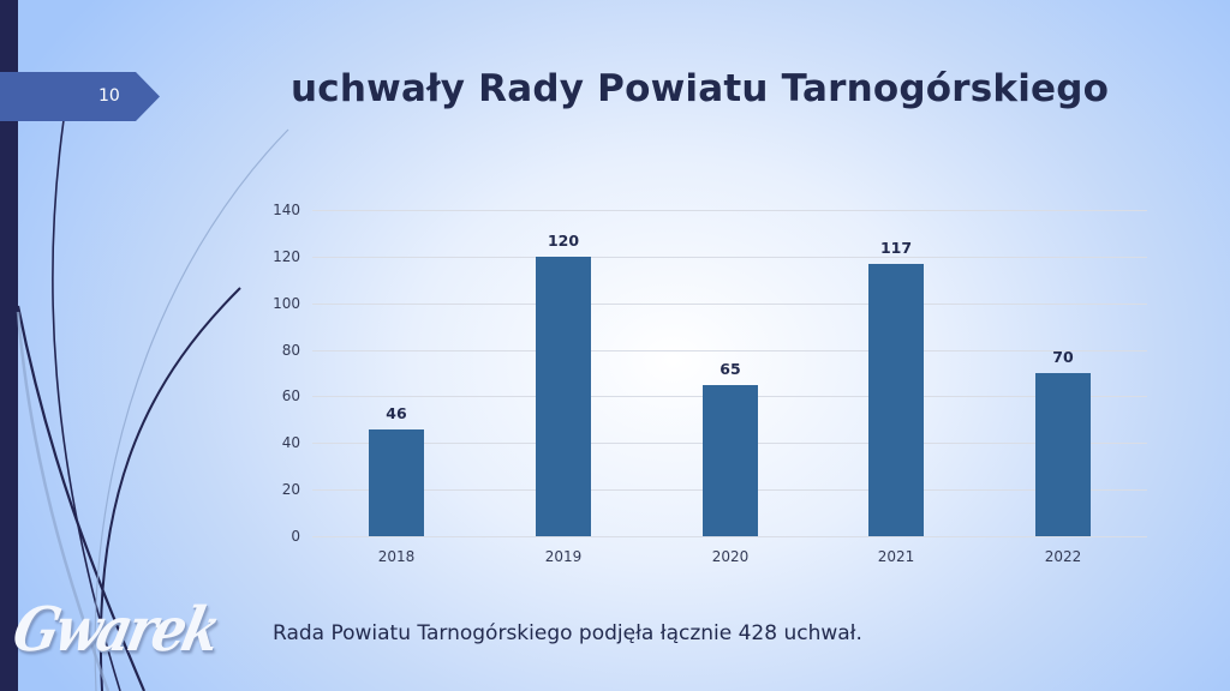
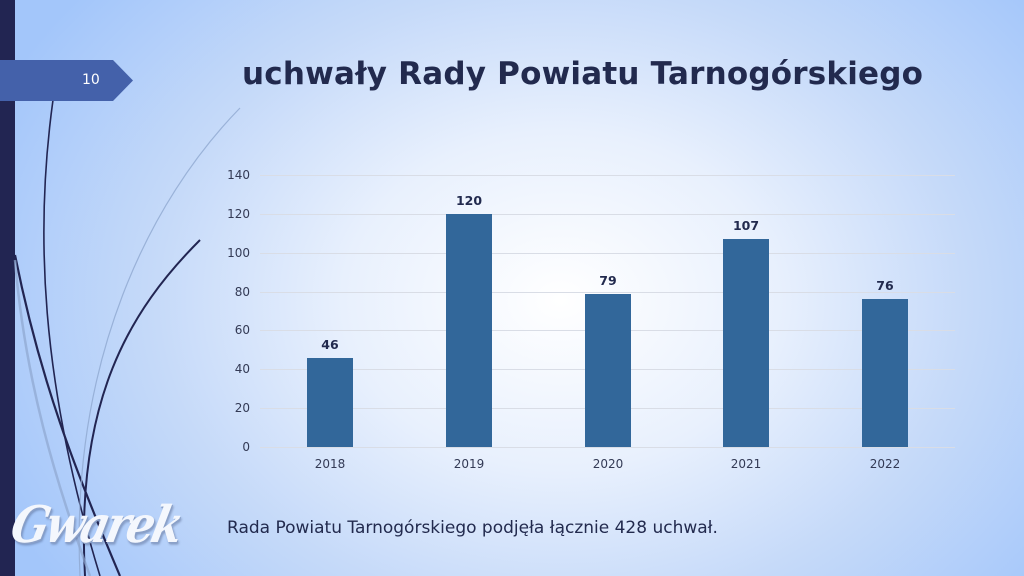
2020: 65 -> 79
2021: 117 -> 107
2022: 70 -> 76
